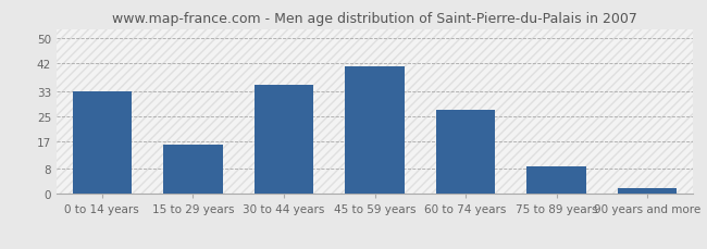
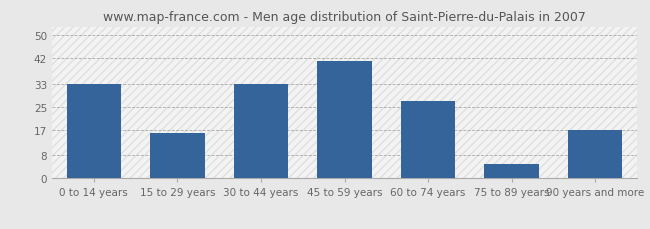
30 to 44 years: 35 -> 33
75 to 89 years: 9 -> 5
90 years and more: 2 -> 17
